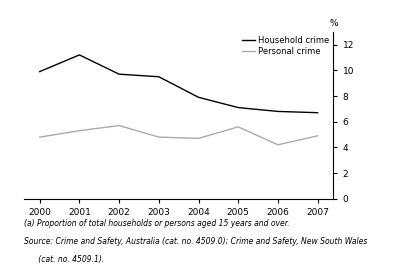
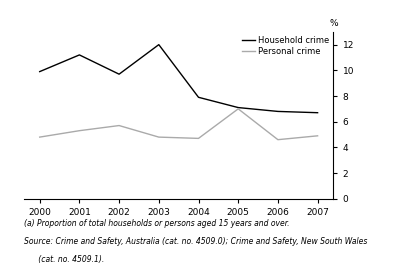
Household crime/2003: 9.5 -> 12.0
Personal crime/2005: 5.6 -> 7.0
Personal crime/2006: 4.2 -> 4.6
